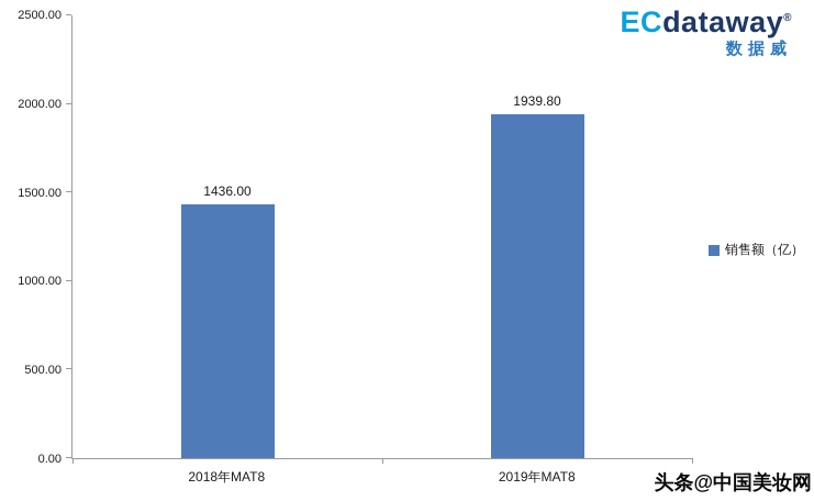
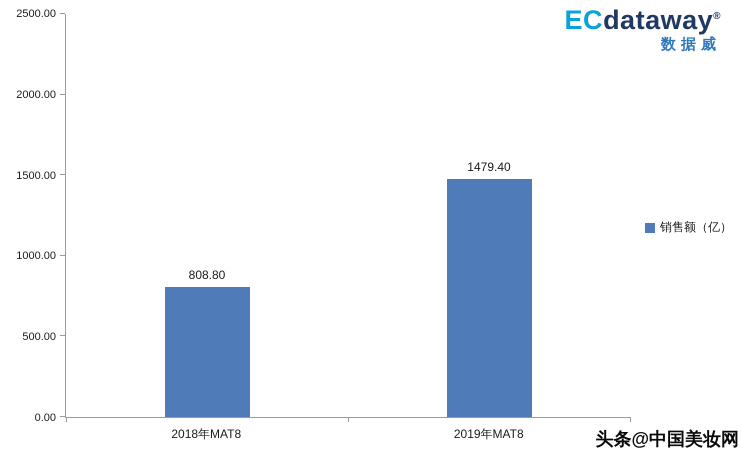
2018年MAT8: 1436.00 -> 808.80
2019年MAT8: 1939.80 -> 1479.40
